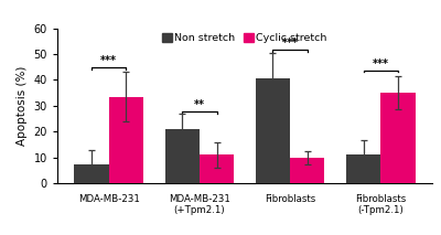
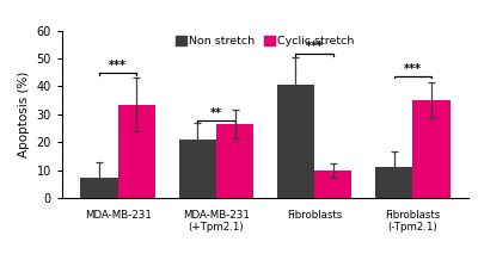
Cyclic stretch/MDA-MB-231 (+Tpm2.1): 11.0 -> 26.5
